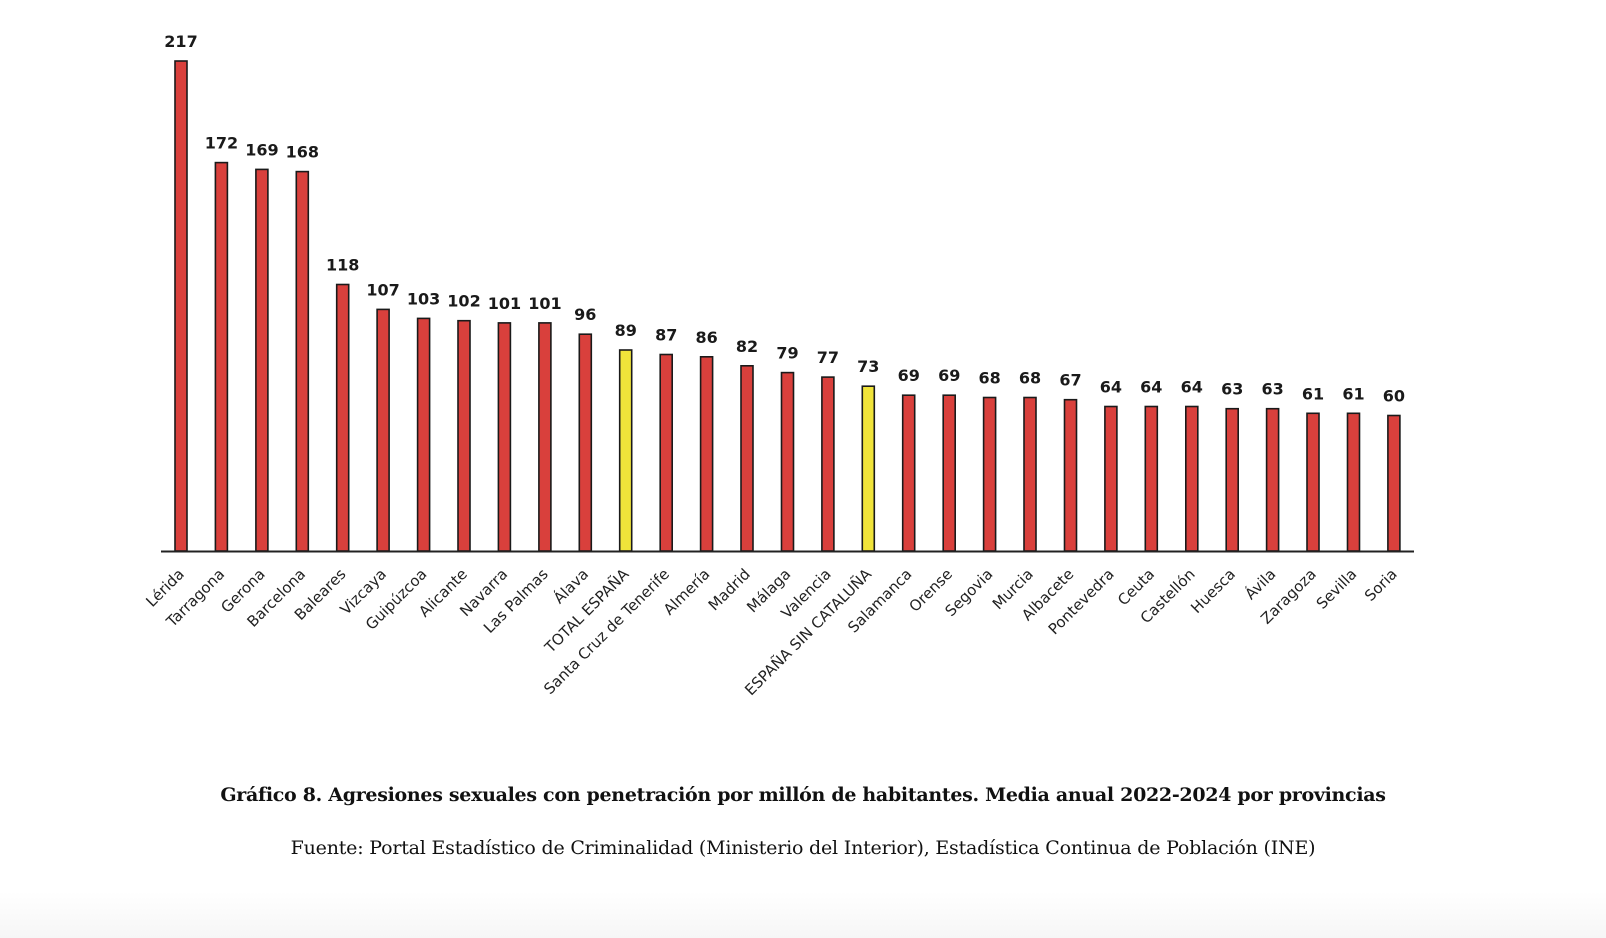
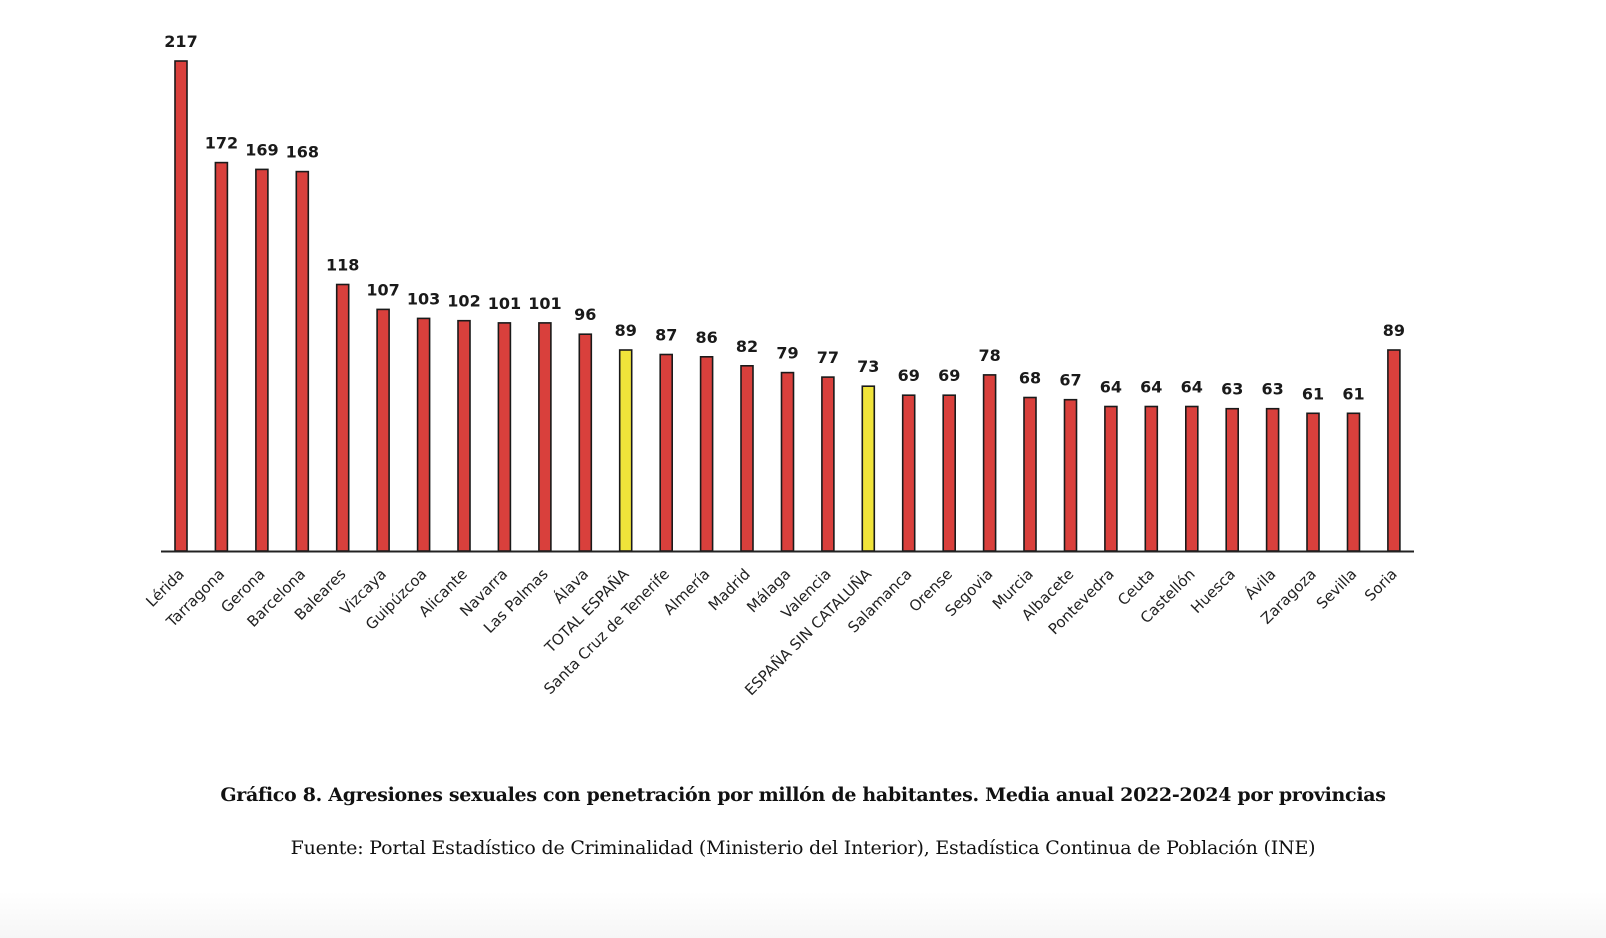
Segovia: 68 -> 78
Soria: 60 -> 89
